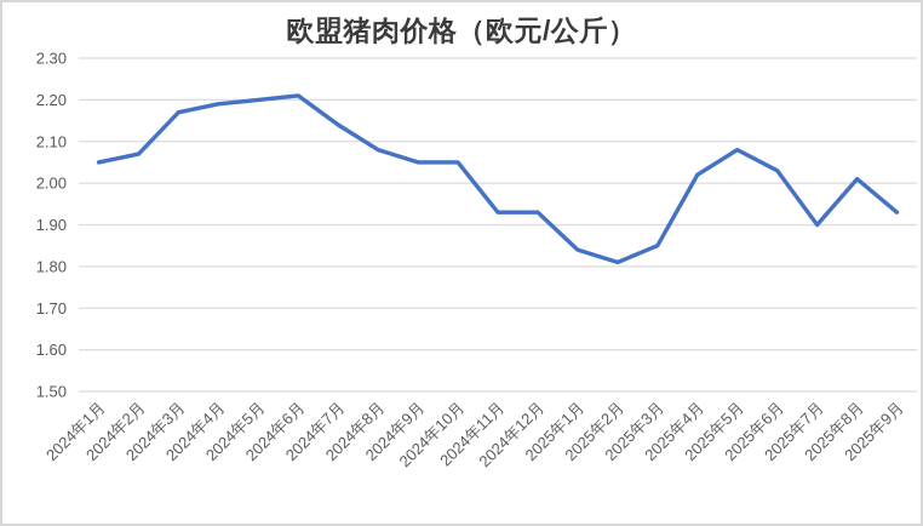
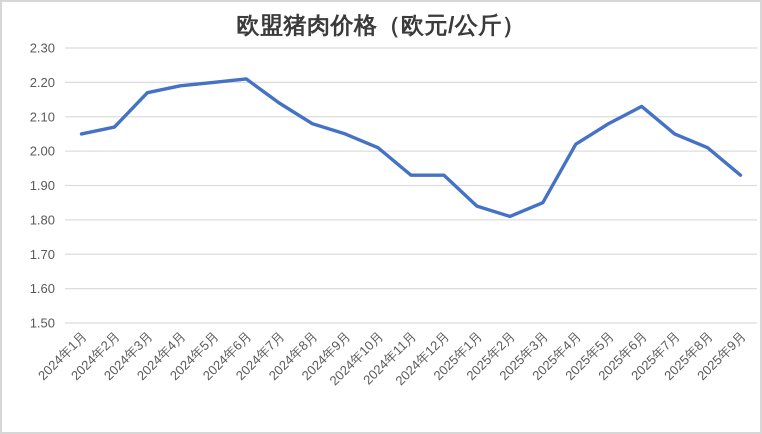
2024年10月: 2.05 -> 2.01
2025年6月: 2.03 -> 2.13
2025年7月: 1.90 -> 2.05
